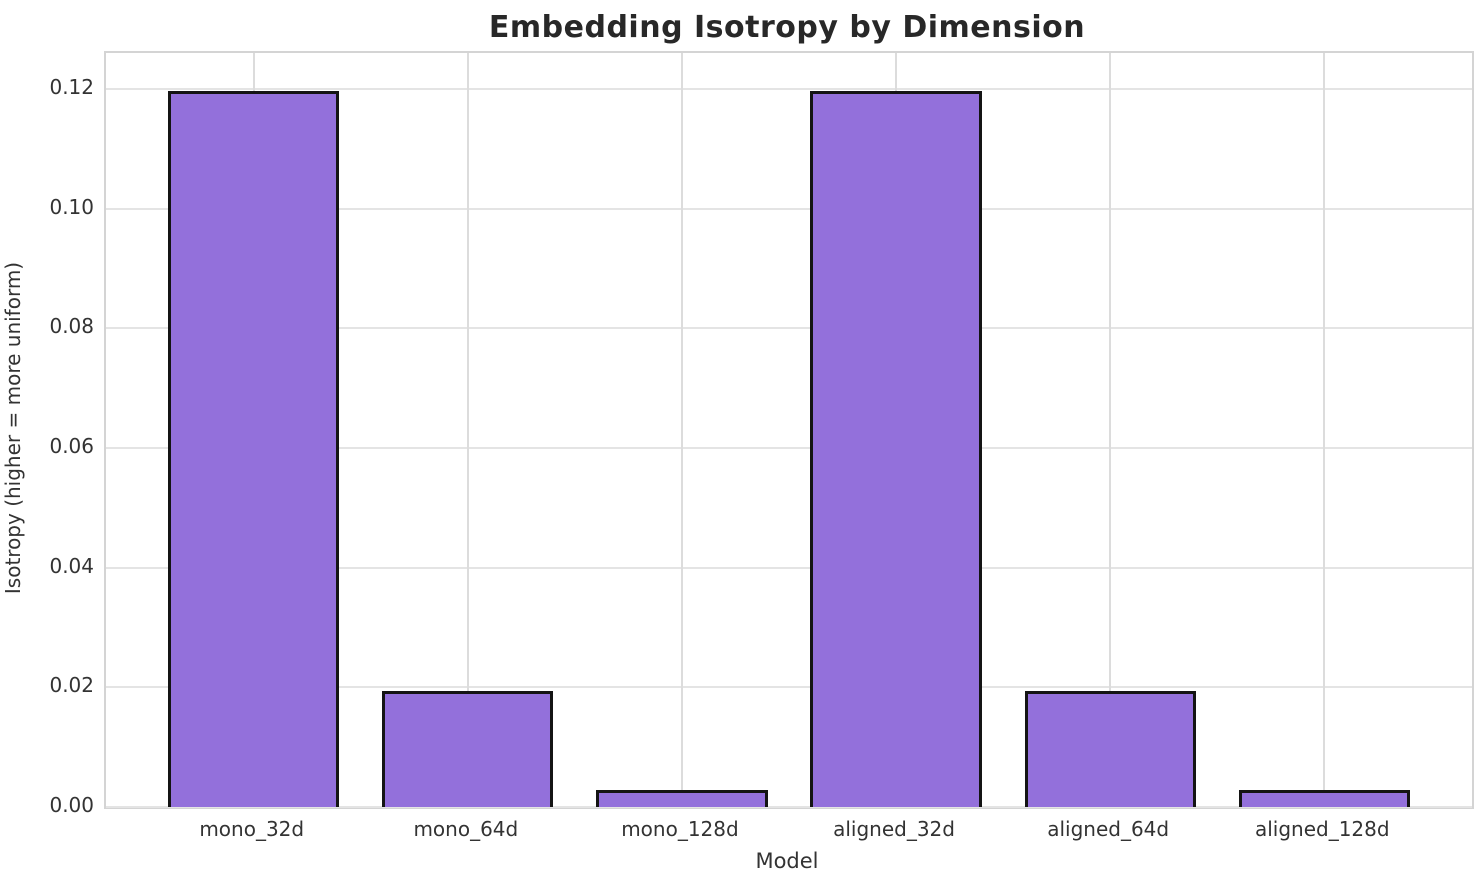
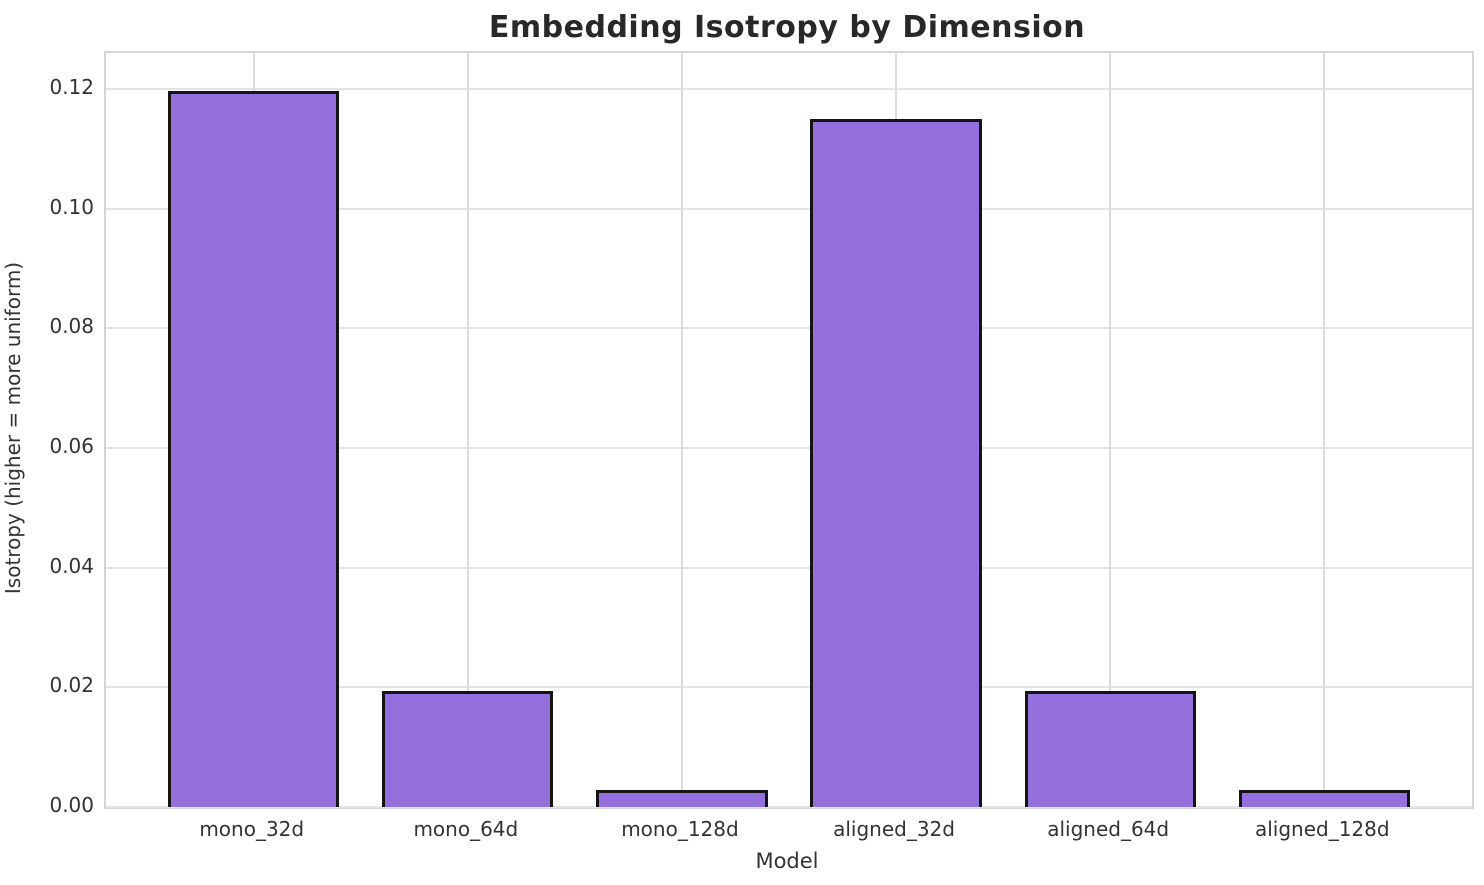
aligned_32d: 0.120 -> 0.115
